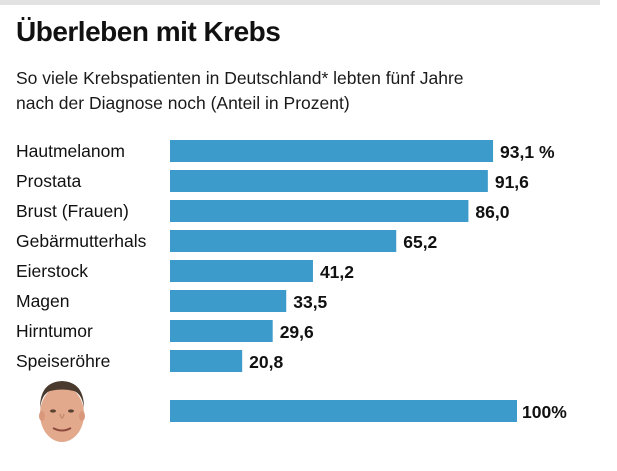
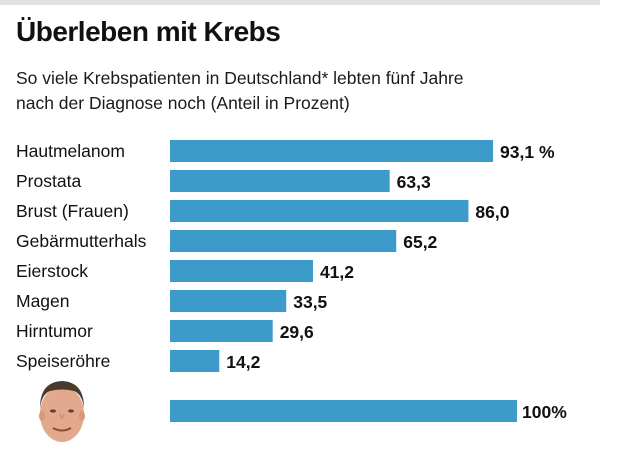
Prostata: 91,6 -> 63,3
Speiseröhre: 20,8 -> 14,2
